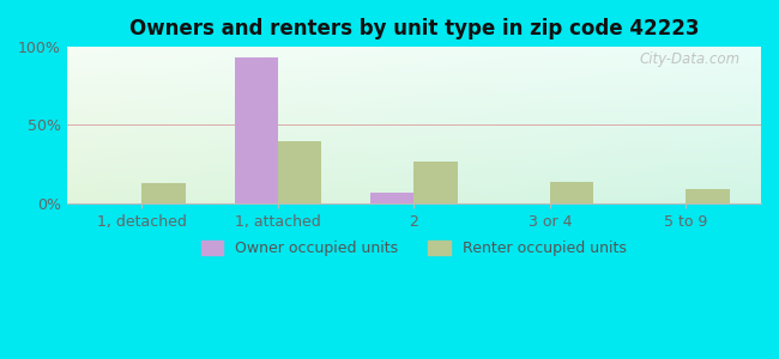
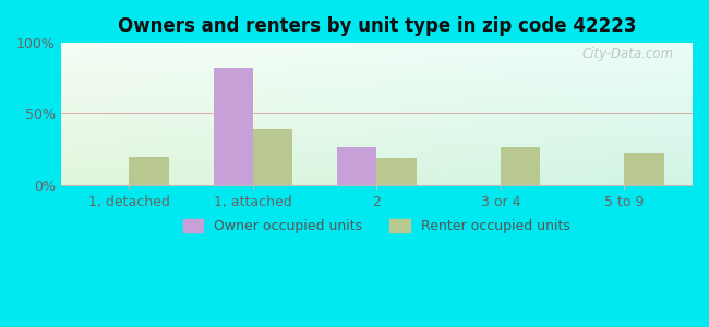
Renter occupied units/1, detached: 13% -> 20%
Owner occupied units/1, attached: 93% -> 82%
Owner occupied units/2: 7% -> 27%
Renter occupied units/2: 27% -> 19%
Renter occupied units/3 or 4: 14% -> 27%
Renter occupied units/5 to 9: 9% -> 23%
